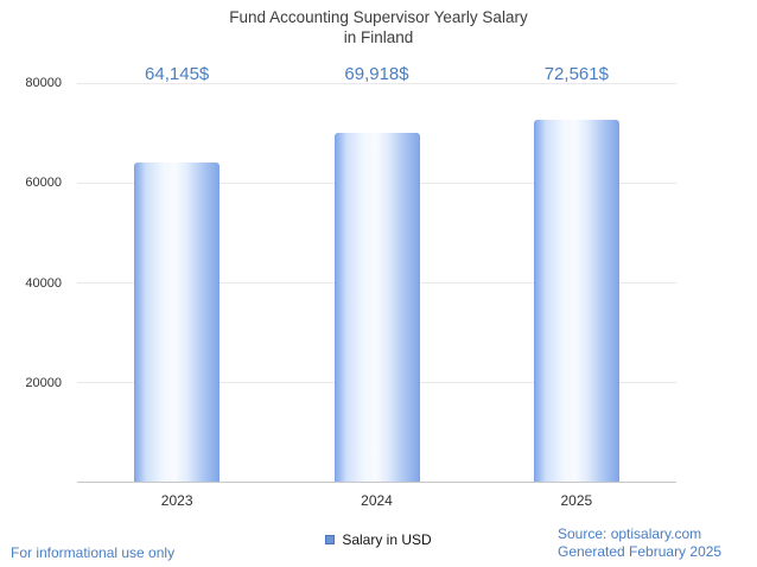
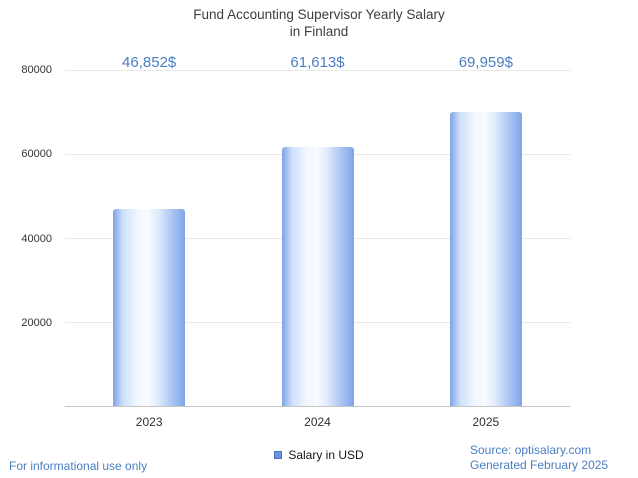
2023: 64,145 -> 46,852
2024: 69,918 -> 61,613
2025: 72,561 -> 69,959
